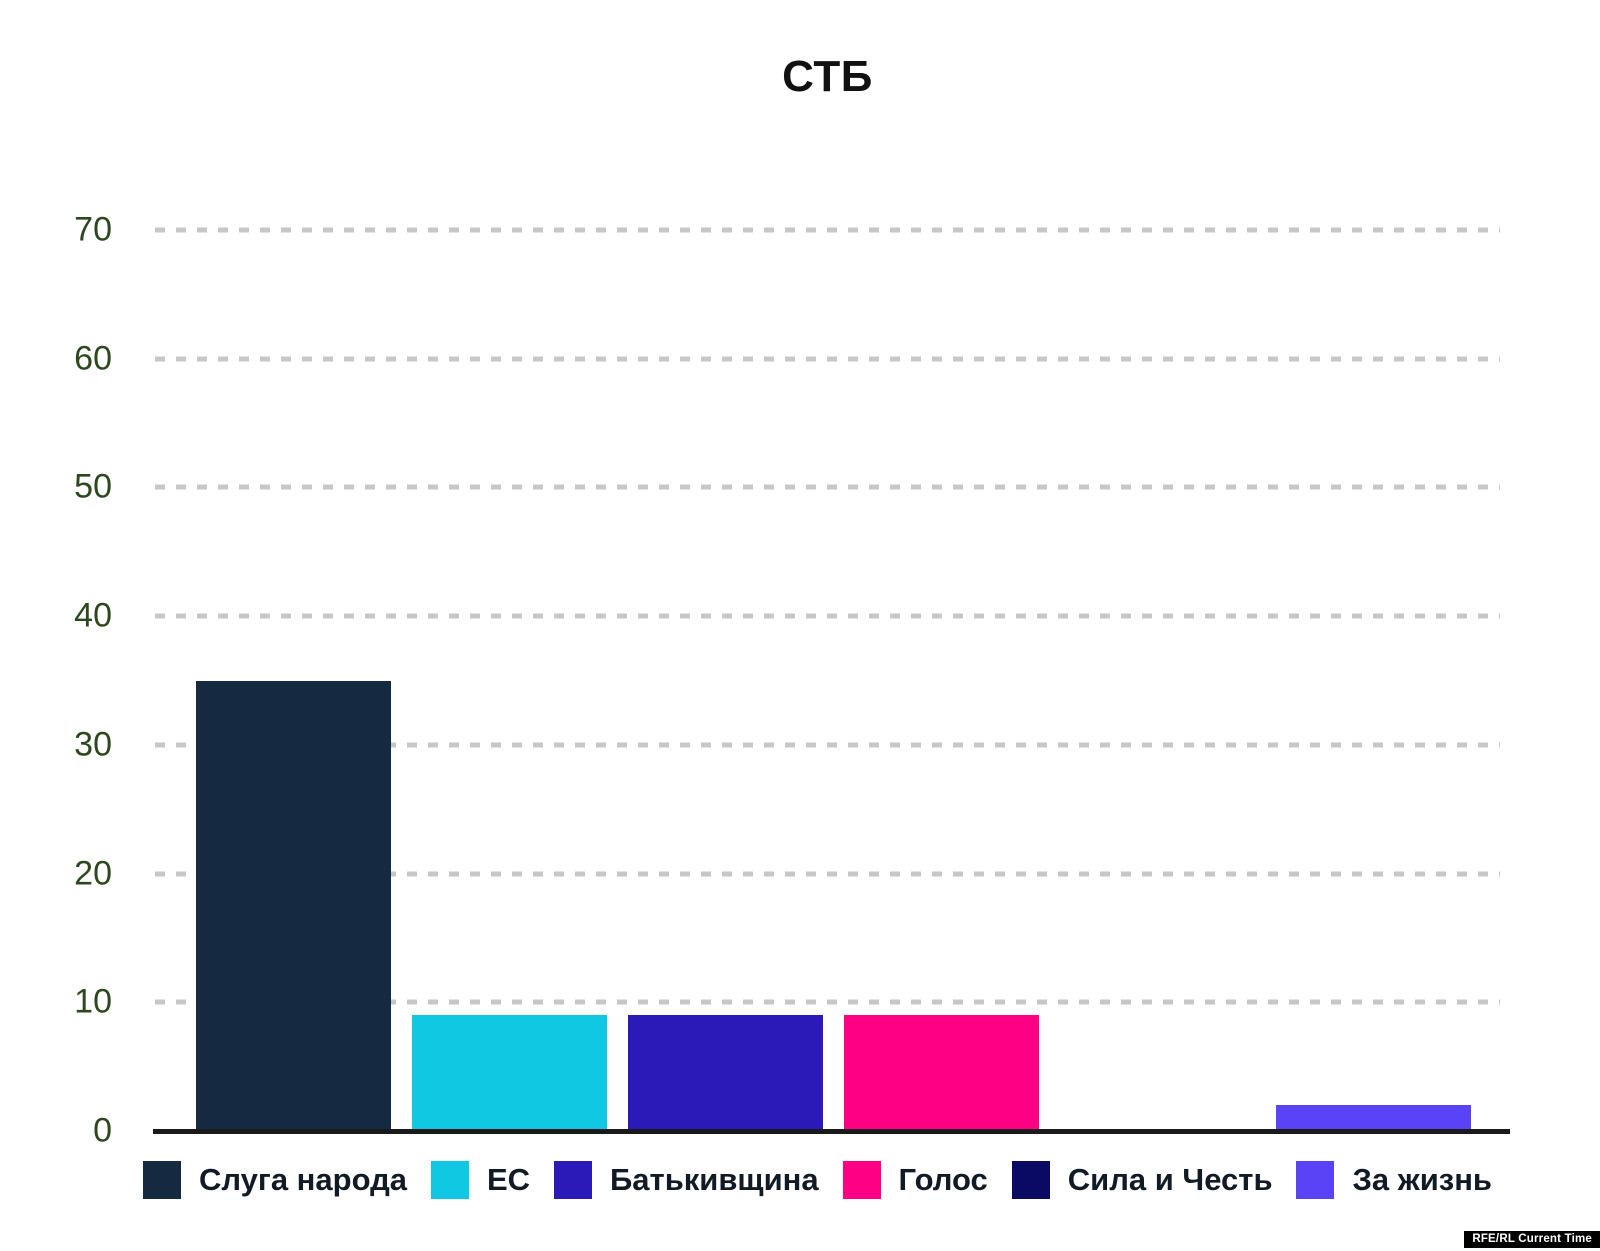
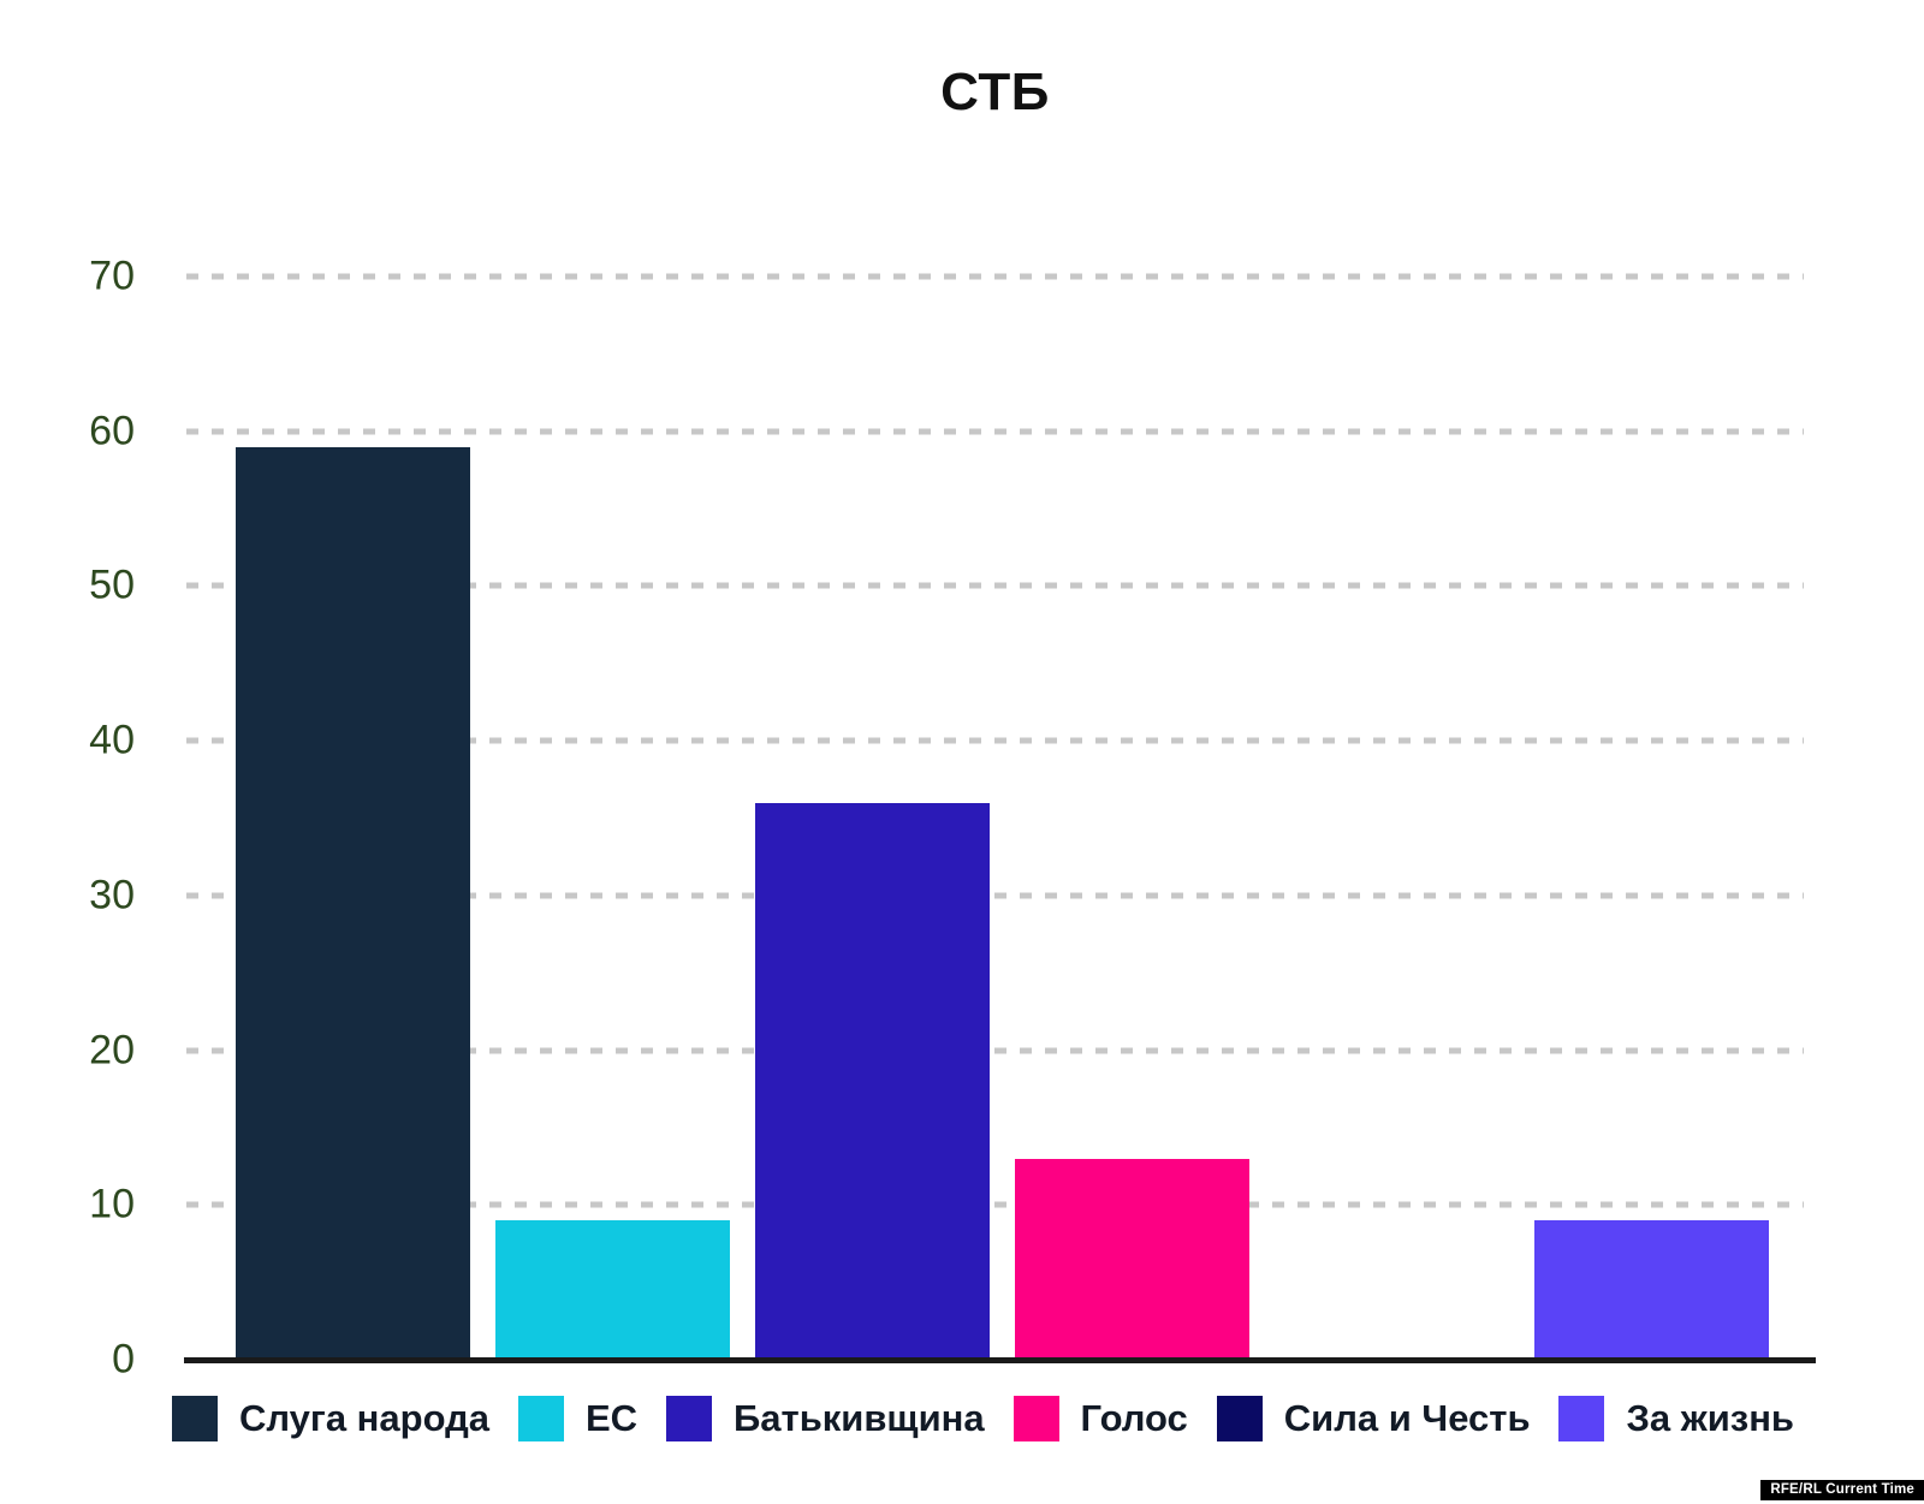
Слуга народа: 35 -> 59
Батькивщина: 9 -> 36
Голос: 9 -> 13
За жизнь: 2 -> 9
